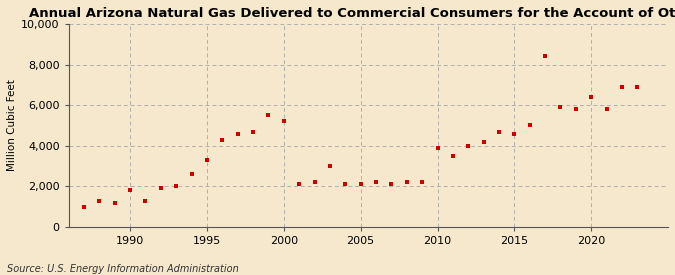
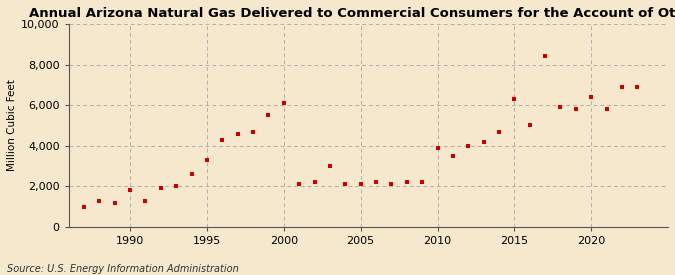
2000: 5,200 -> 6,100
2015: 4,600 -> 6,300
